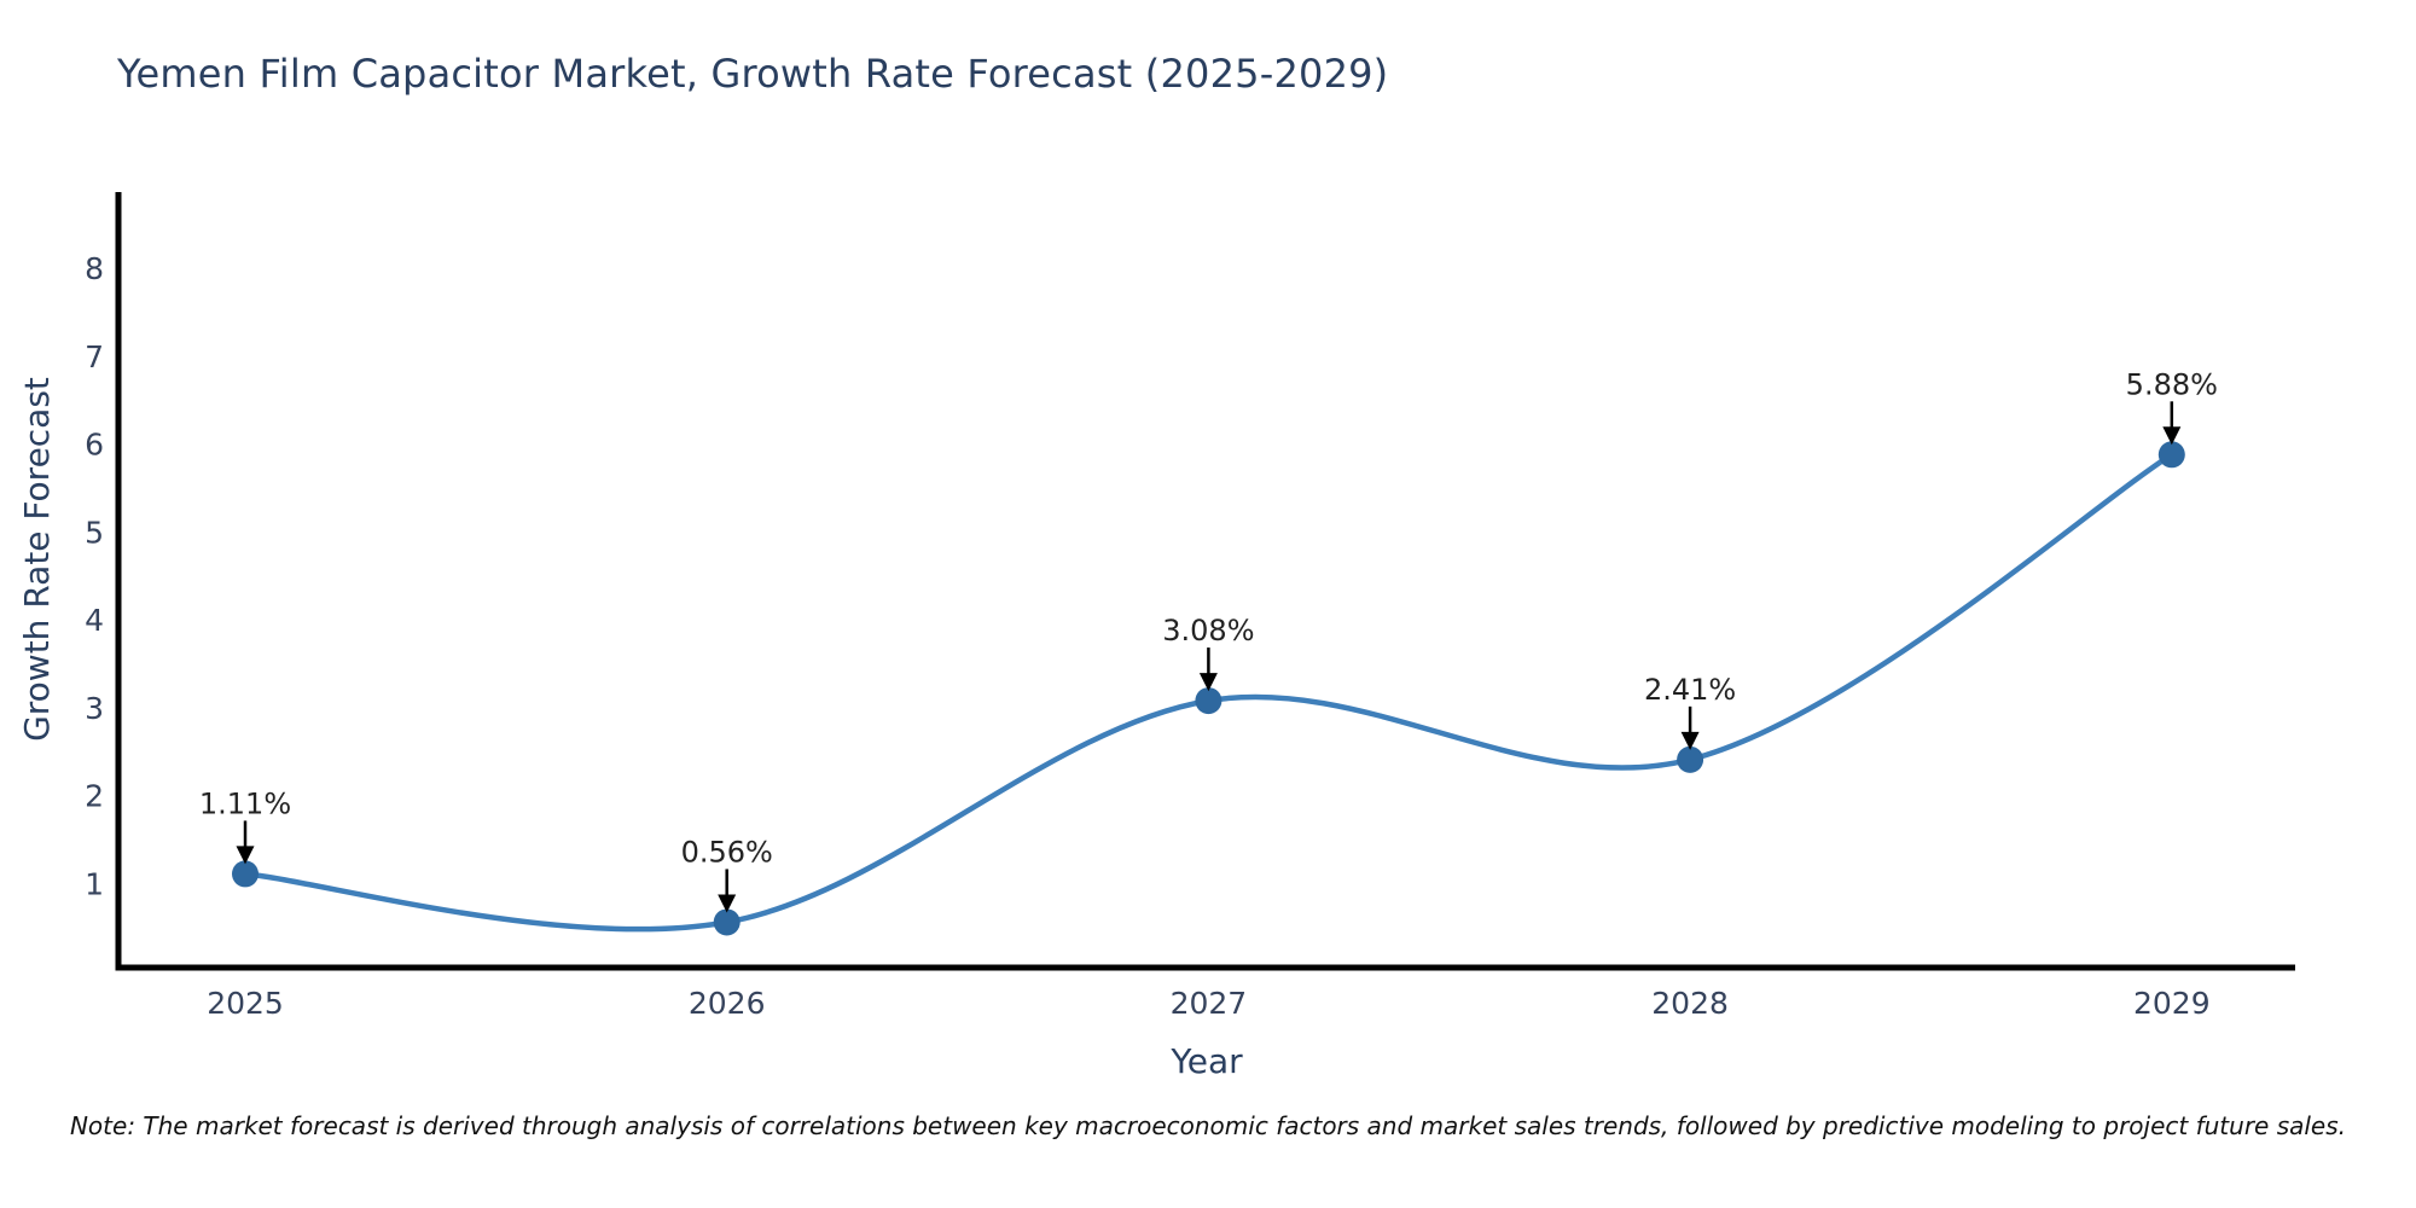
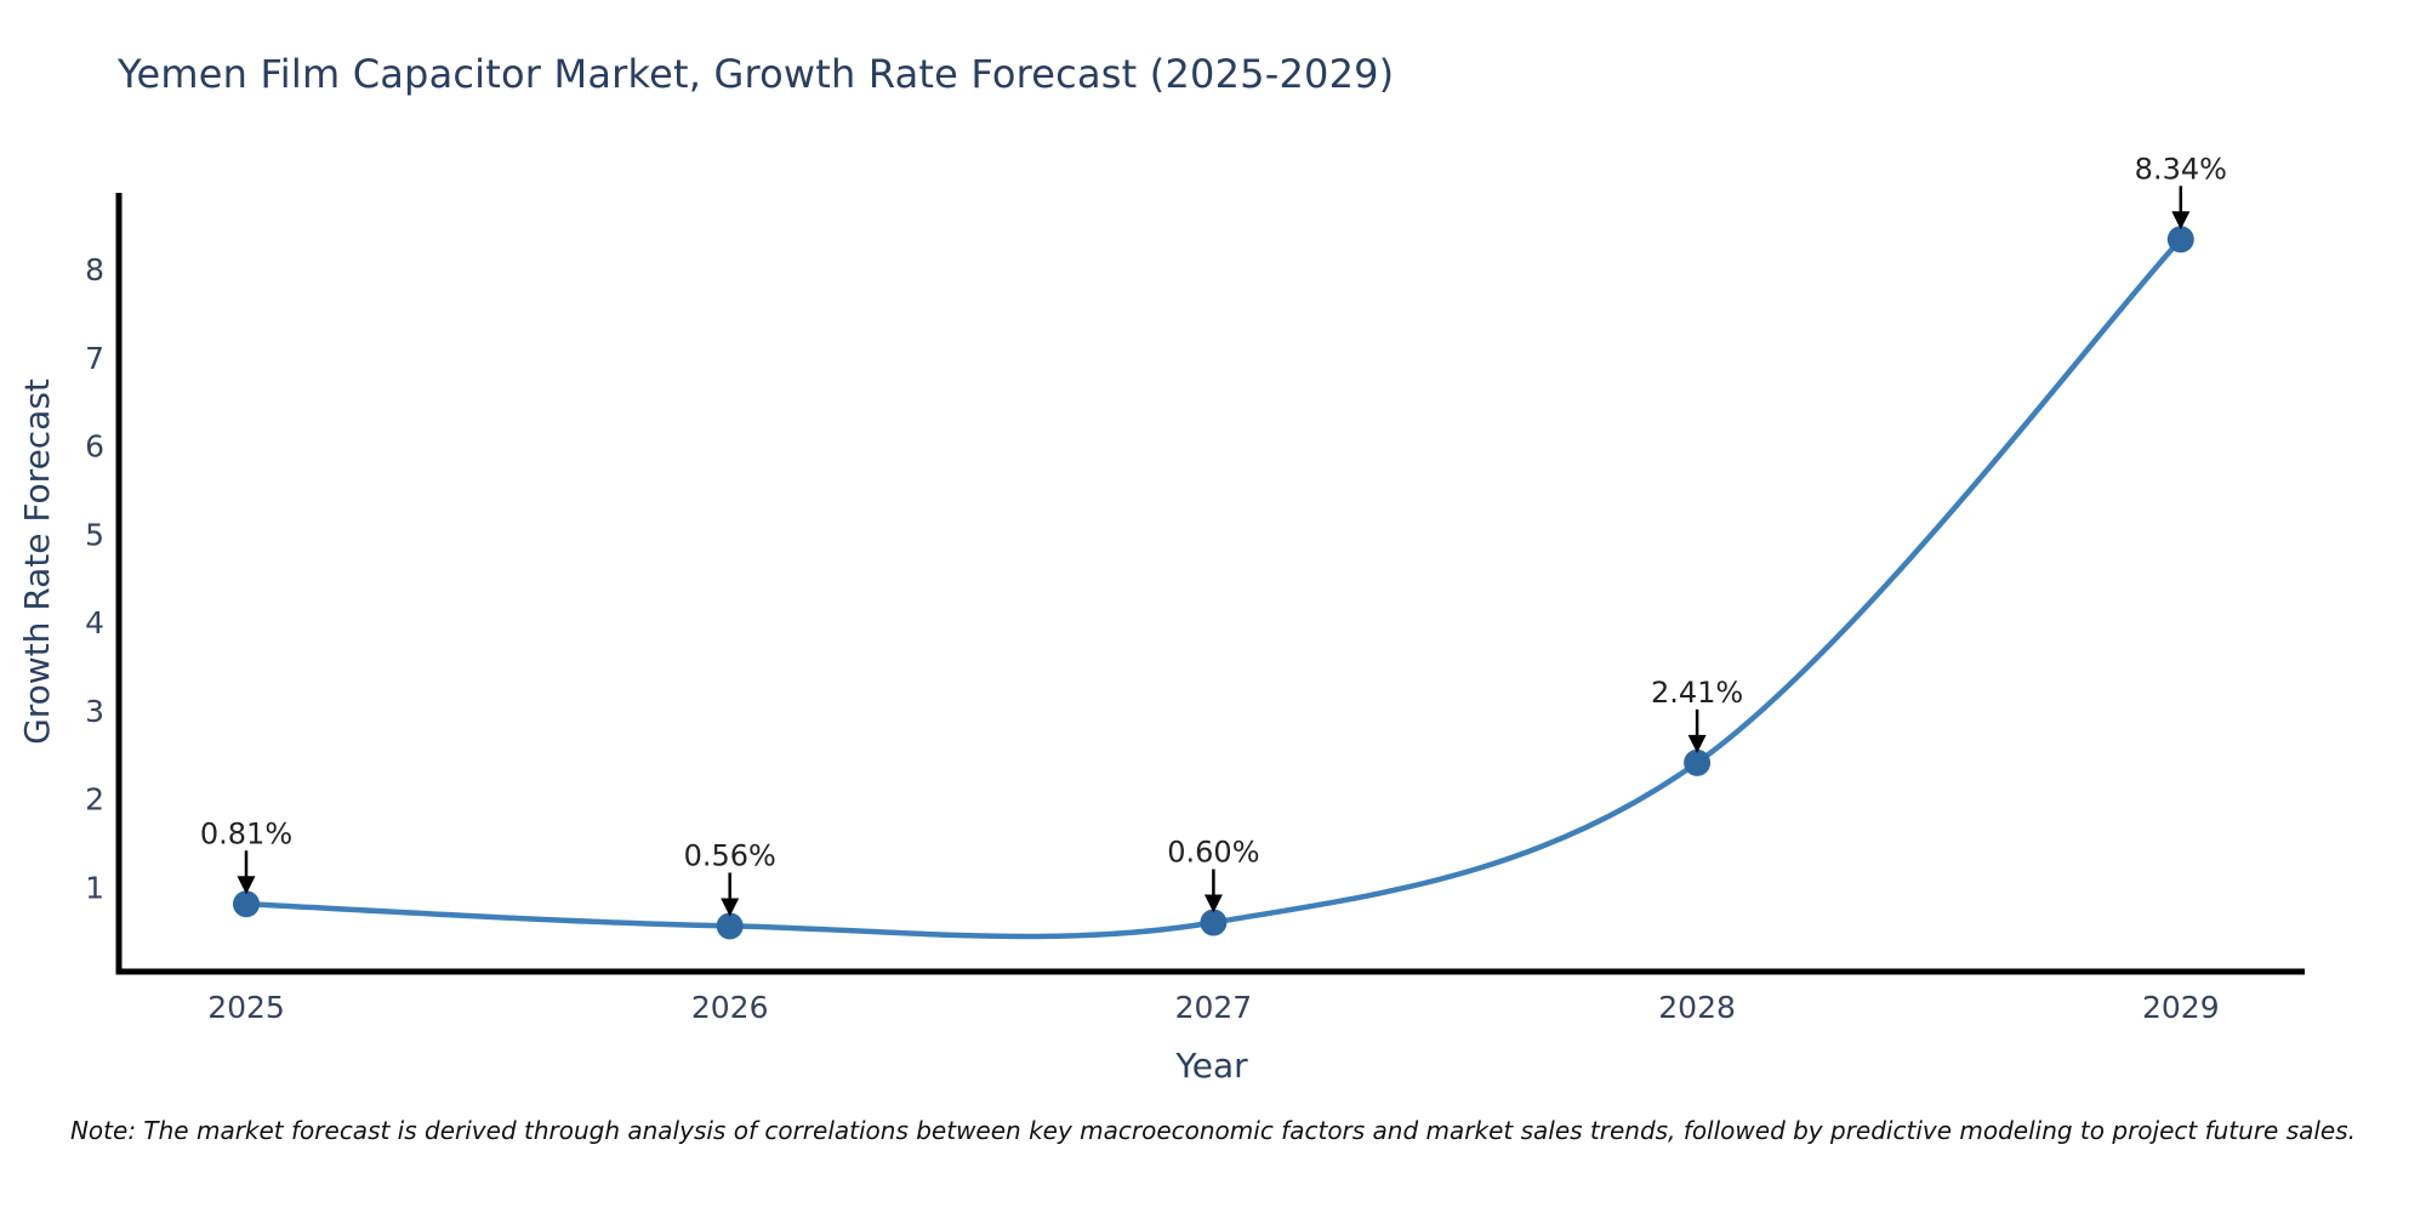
2025: 1.11% -> 0.81%
2027: 3.08% -> 0.60%
2029: 5.88% -> 8.34%
